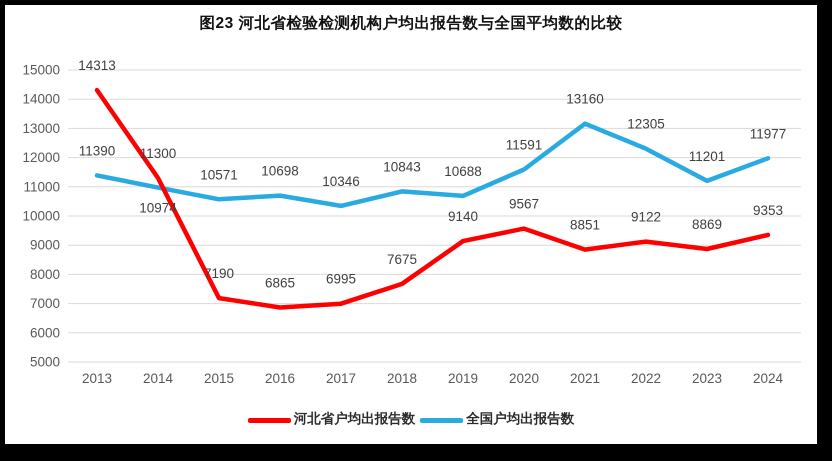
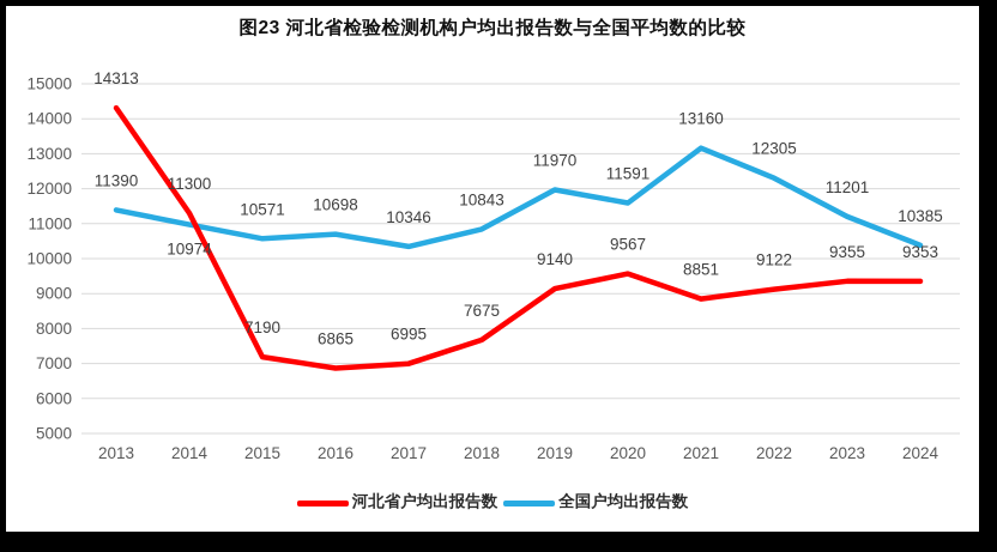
全国户均出报告数/2019: 10688 -> 11970
河北省户均出报告数/2023: 8869 -> 9355
全国户均出报告数/2024: 11977 -> 10385
